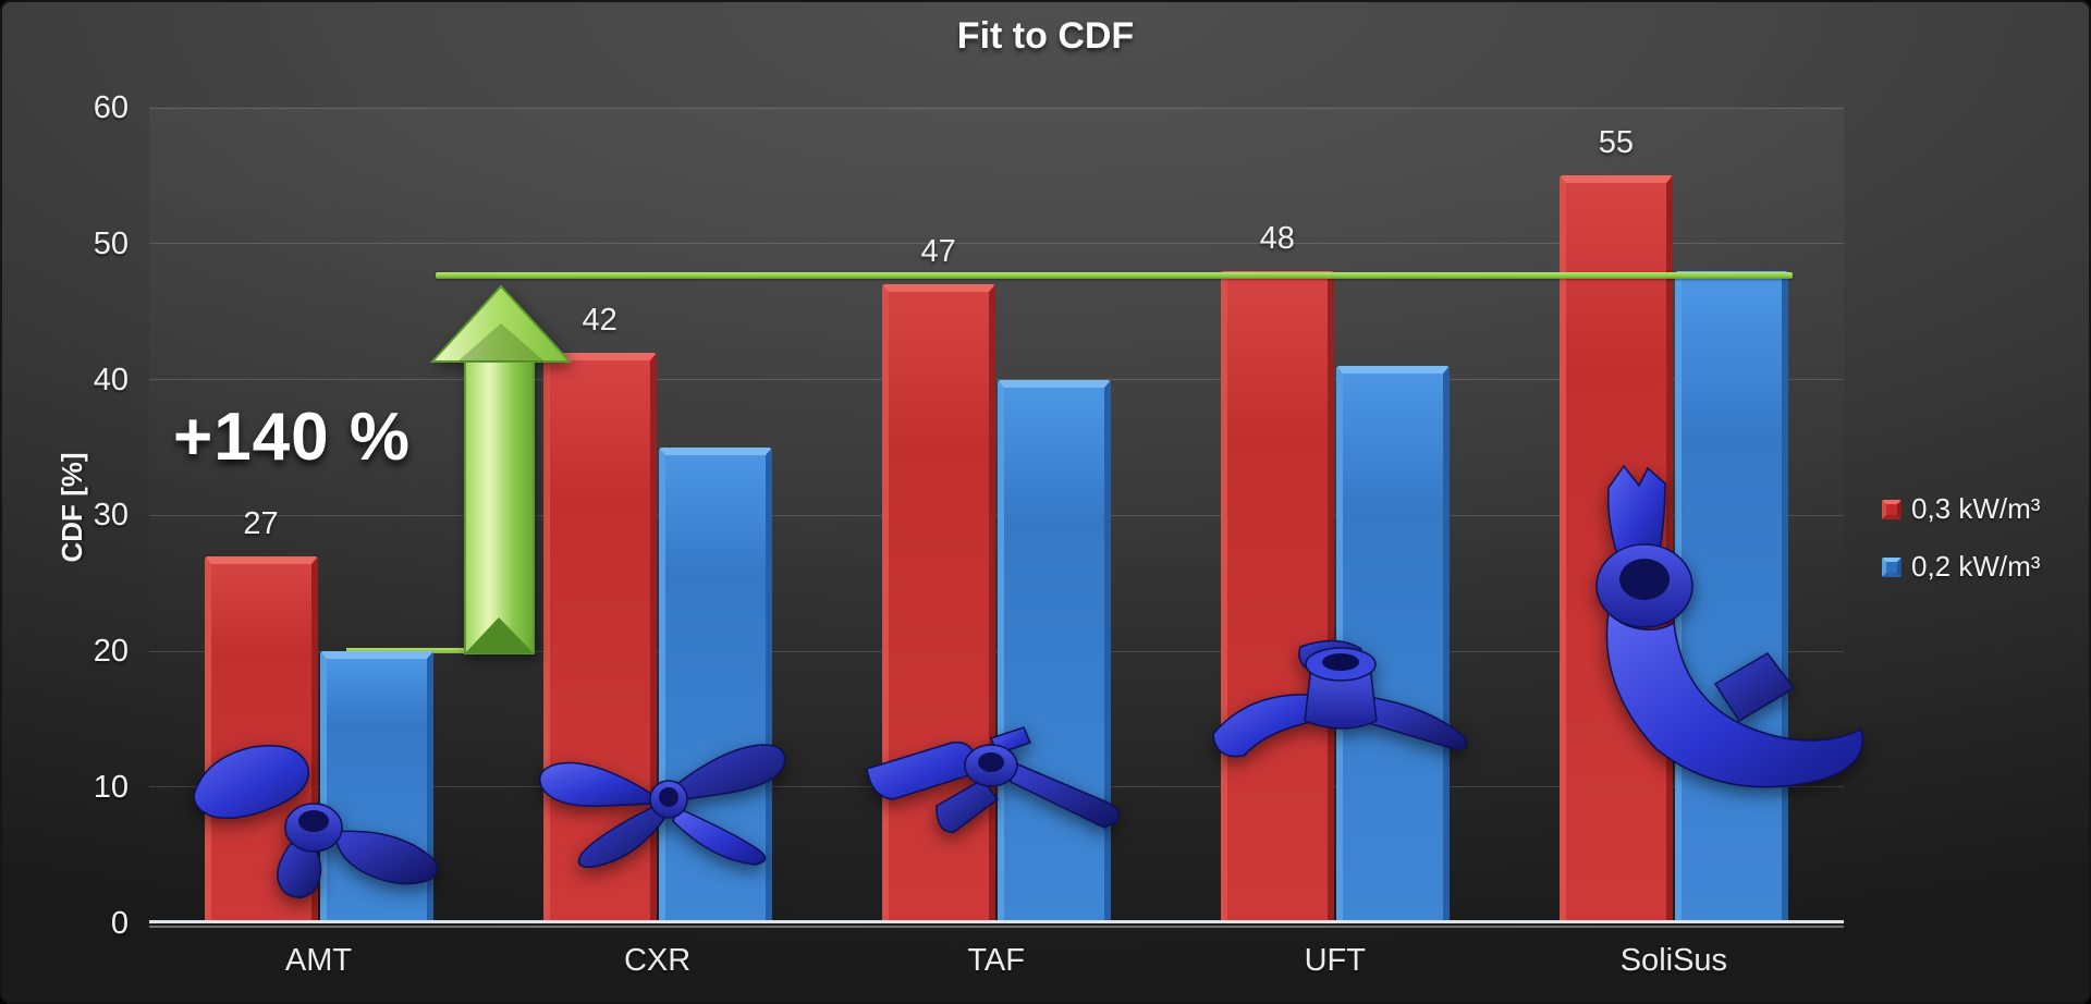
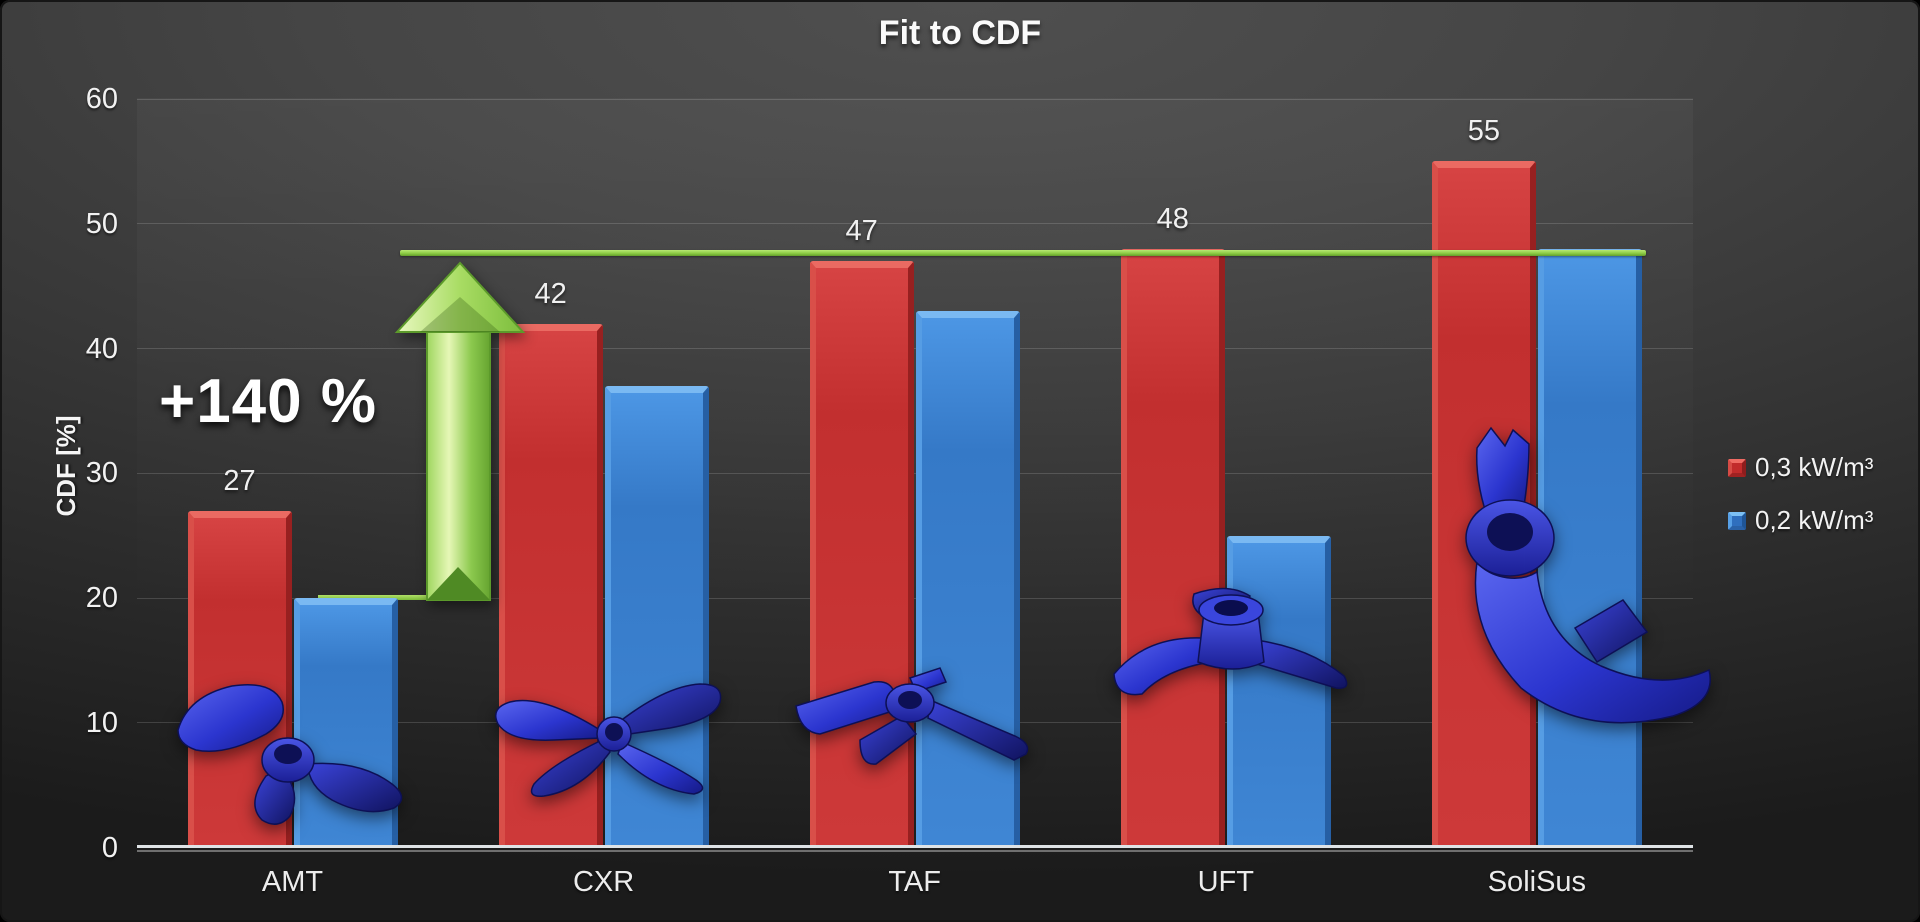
0,2 kW/m³/CXR: 35 -> 37
0,2 kW/m³/TAF: 40 -> 43
0,2 kW/m³/UFT: 41 -> 25
